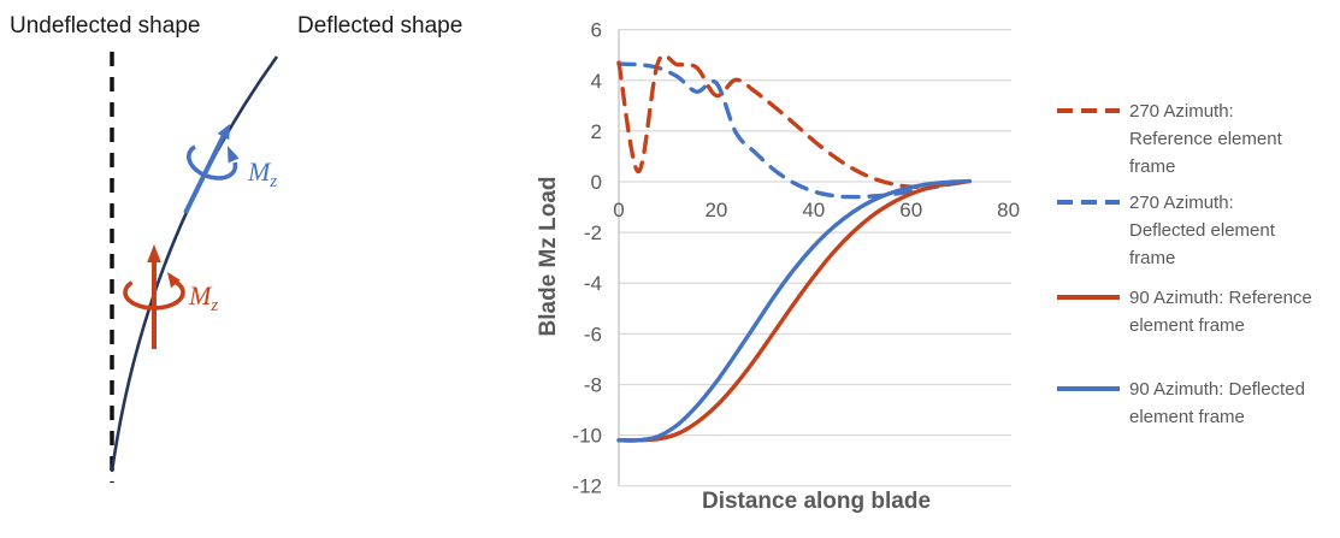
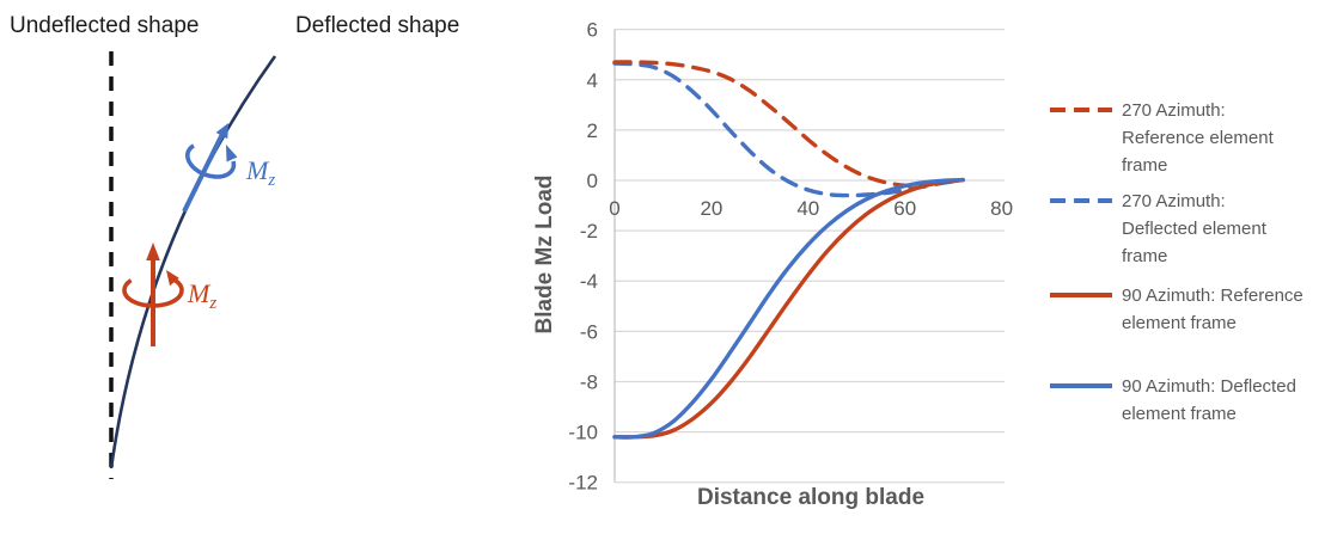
270 Azimuth: Reference element frame/4: 0.4 -> 4.7
270 Azimuth: Reference element frame/20: 3.4 -> 4.3
270 Azimuth: Deflected element frame/20: 3.9 -> 2.8
